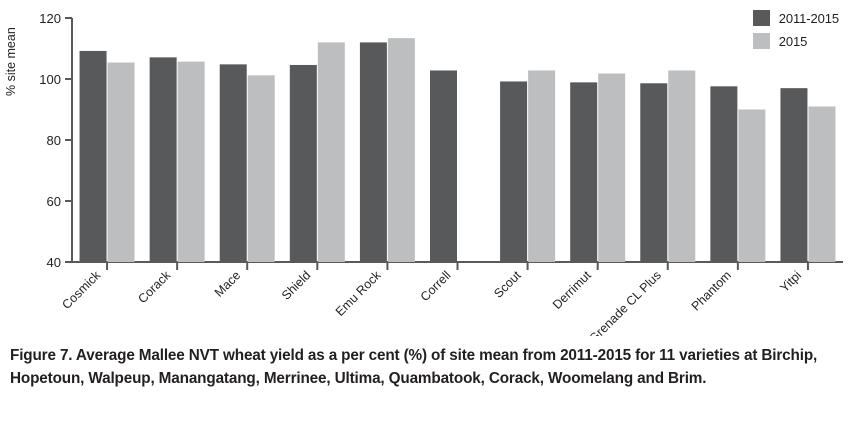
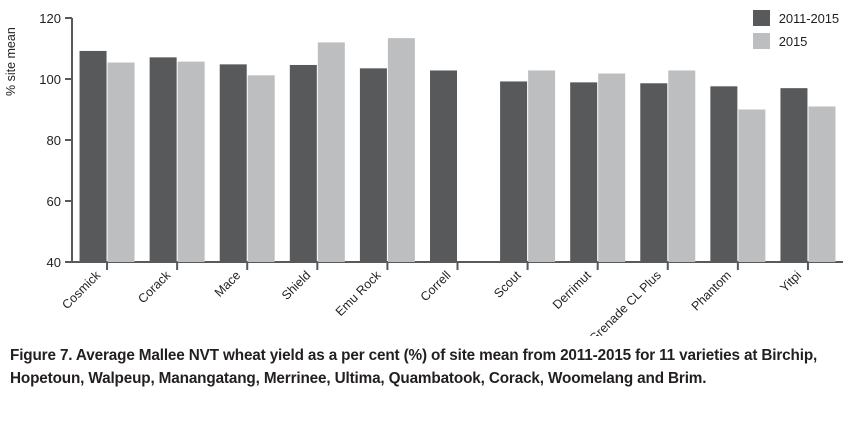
2011-2015/Emu Rock: 112 -> 104
